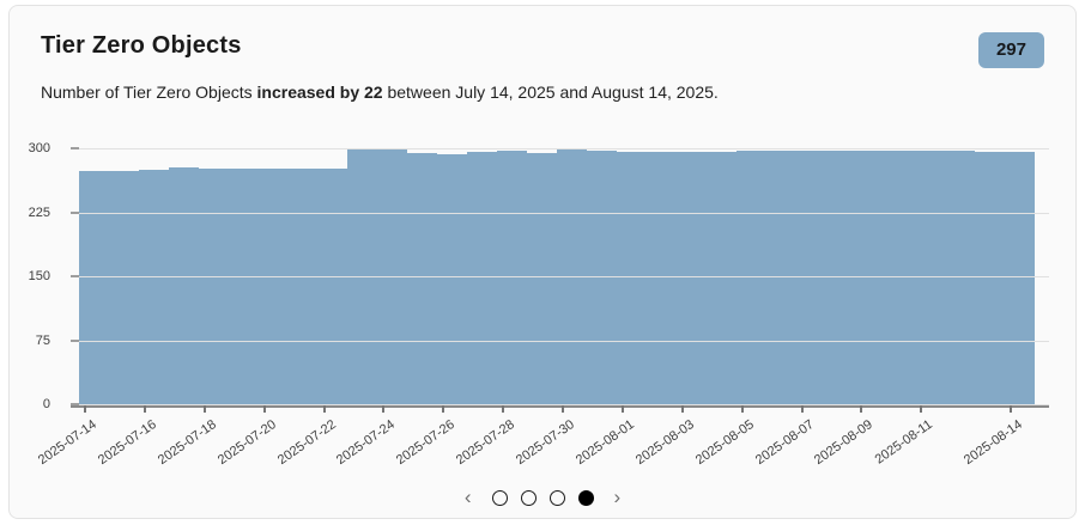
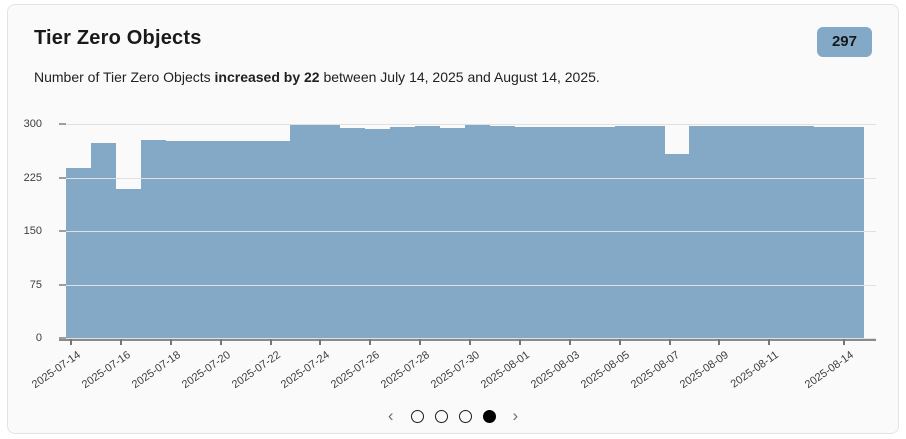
2025-07-14: 280 -> 240
2025-07-16: 280 -> 210
2025-08-07: 300 -> 260
